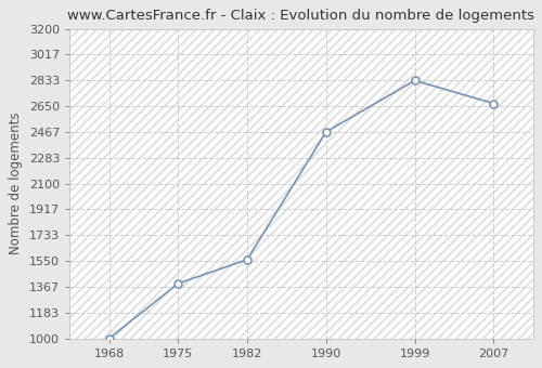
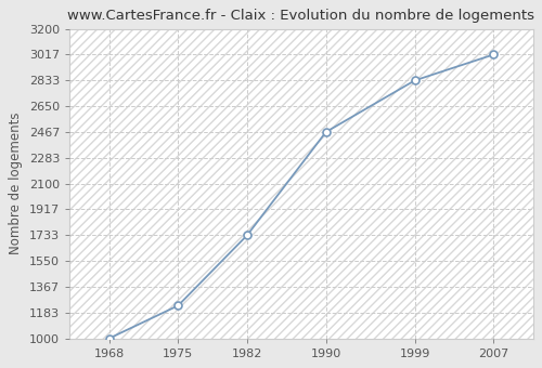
1975: 1390 -> 1230
1982: 1560 -> 1730
2007: 2670 -> 3020
